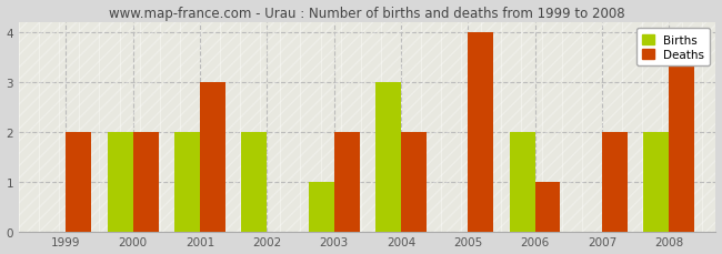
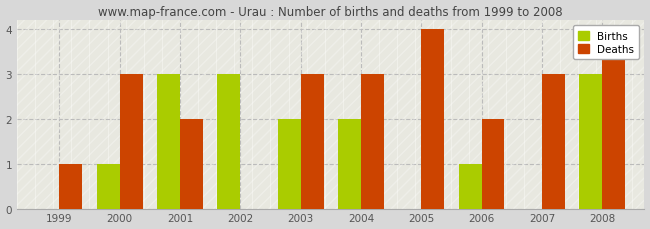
Deaths/1999: 2 -> 1
Births/2000: 2 -> 1
Deaths/2000: 2 -> 3
Births/2001: 2 -> 3
Deaths/2001: 3 -> 2
Births/2002: 2 -> 3
Births/2003: 1 -> 2
Deaths/2003: 2 -> 3
Births/2004: 3 -> 2
Deaths/2004: 2 -> 3
Births/2006: 2 -> 1
Deaths/2006: 1 -> 2
Deaths/2007: 2 -> 3
Births/2008: 2 -> 3
